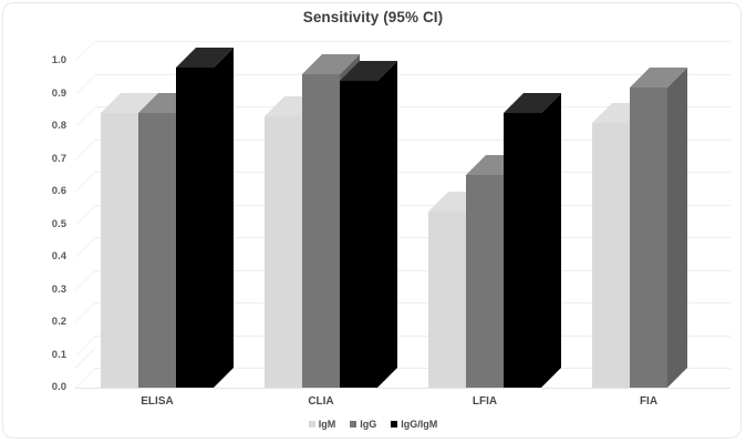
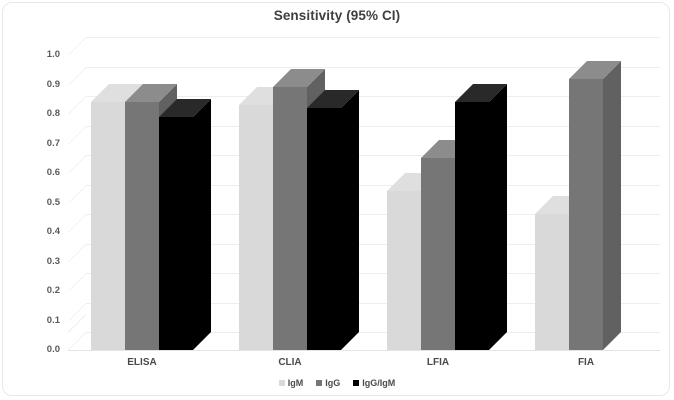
IgG/IgM/ELISA: 0.98 -> 0.79
IgG/CLIA: 0.96 -> 0.89
IgG/IgM/CLIA: 0.94 -> 0.82
IgM/FIA: 0.81 -> 0.46
